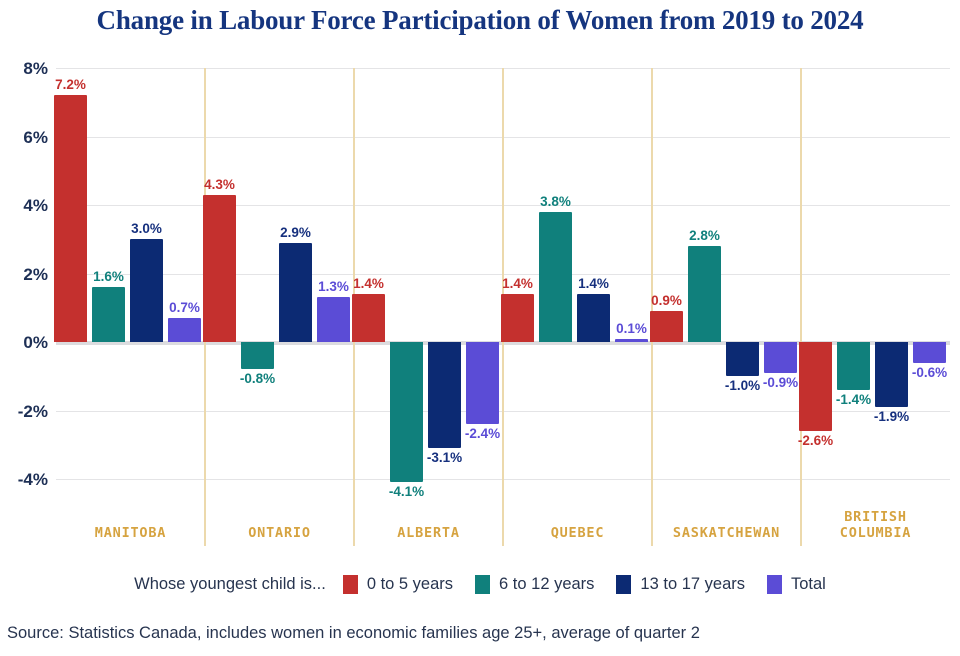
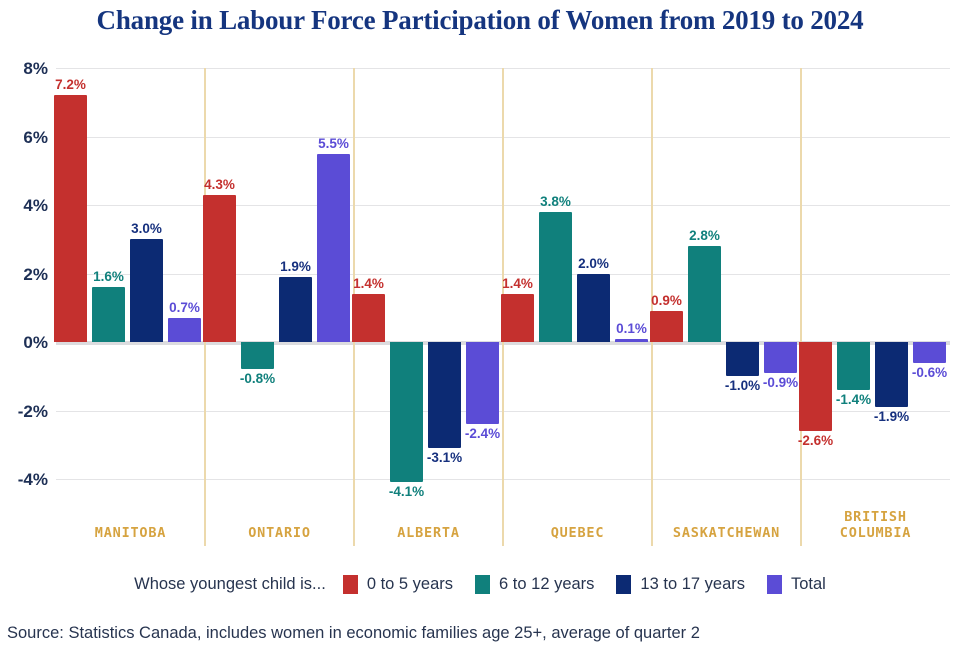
13 to 17 years/ONTARIO: 2.9% -> 1.9%
Total/ONTARIO: 1.3% -> 5.5%
13 to 17 years/QUEBEC: 1.4% -> 2.0%
